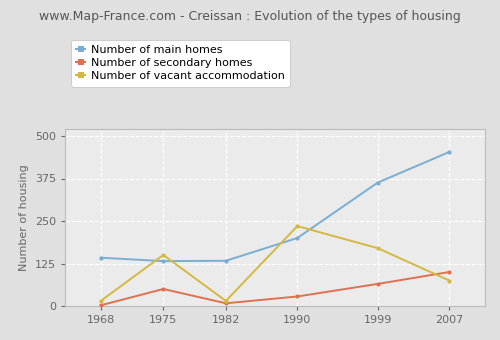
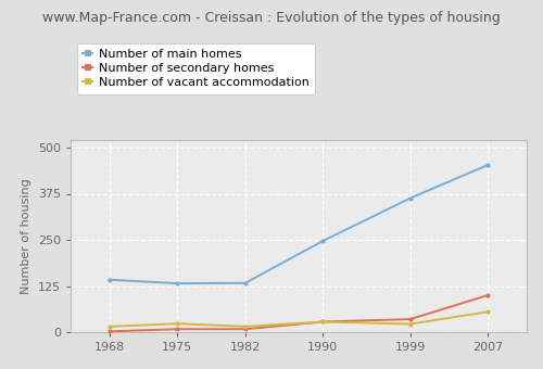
Number of secondary homes/1975: 50 -> 8
Number of vacant accommodation/1975: 150 -> 23
Number of main homes/1990: 200 -> 247
Number of vacant accommodation/1990: 235 -> 28
Number of secondary homes/1999: 65 -> 35
Number of vacant accommodation/1999: 170 -> 22
Number of vacant accommodation/2007: 75 -> 55
